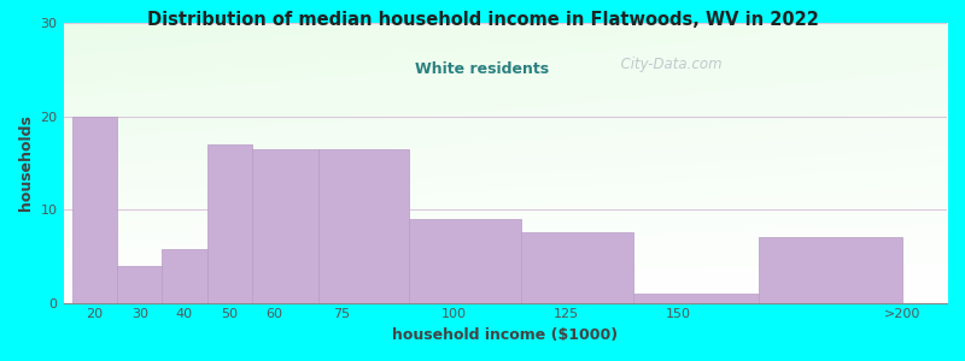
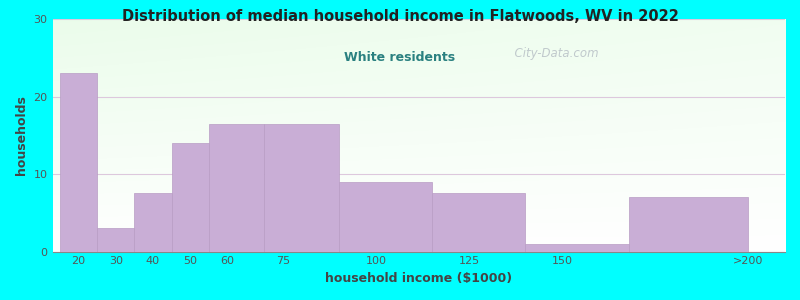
20: 20.0 -> 23.0
30: 4.0 -> 3.0
40: 5.8 -> 7.5
50: 17.0 -> 14.0
